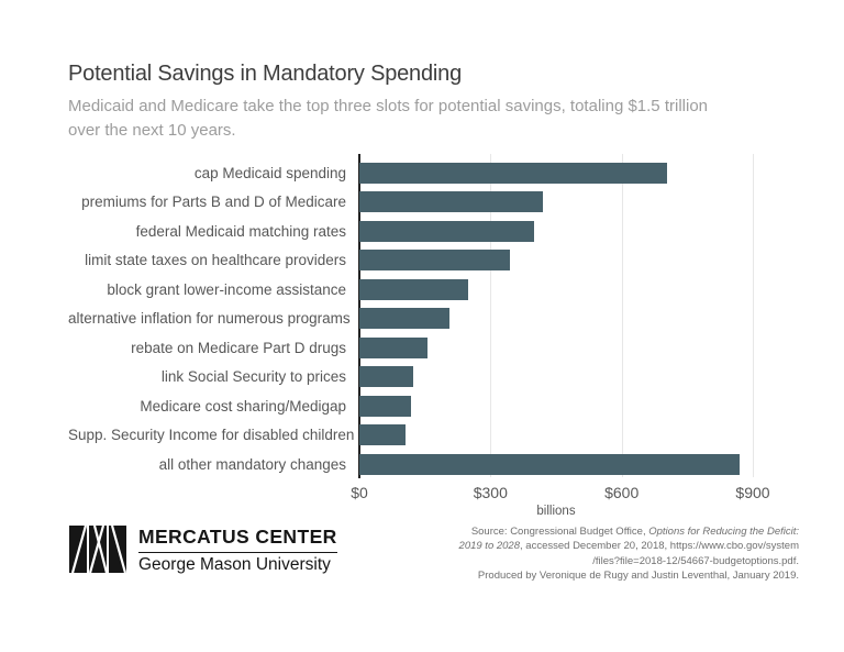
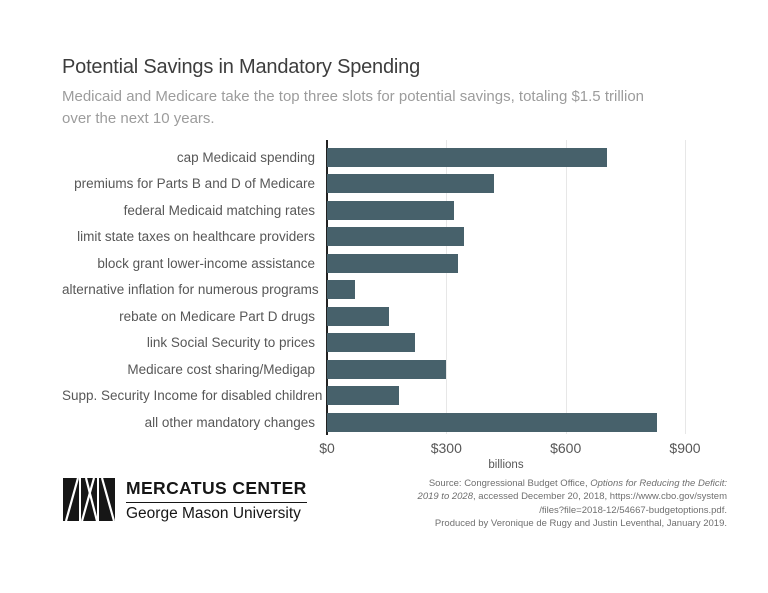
federal Medicaid matching rates: $400 -> $320
block grant lower-income assistance: $250 -> $330
alternative inflation for numerous programs: $200 -> $70
link Social Security to prices: $120 -> $220
Medicare cost sharing/Medigap: $120 -> $300
Supp. Security Income for disabled children: $100 -> $180
all other mandatory changes: $870 -> $830
